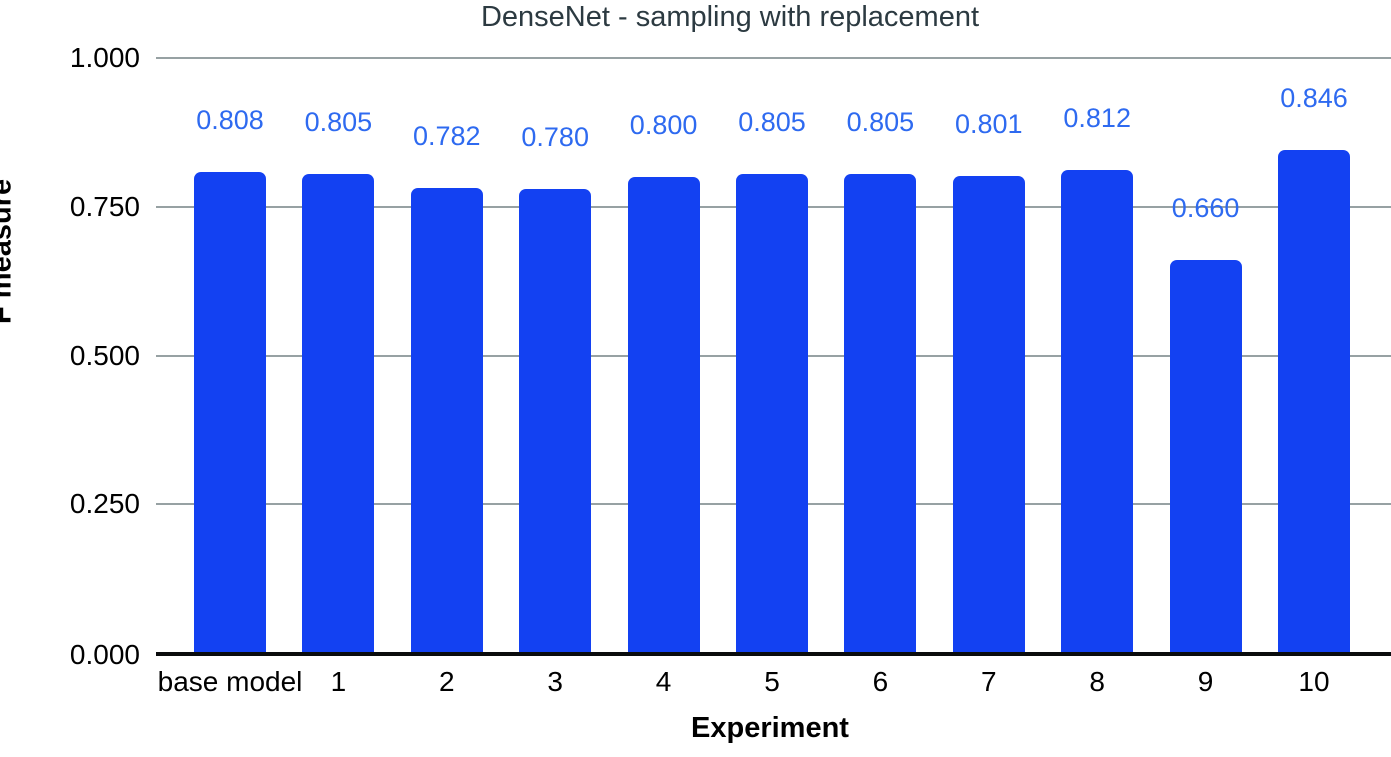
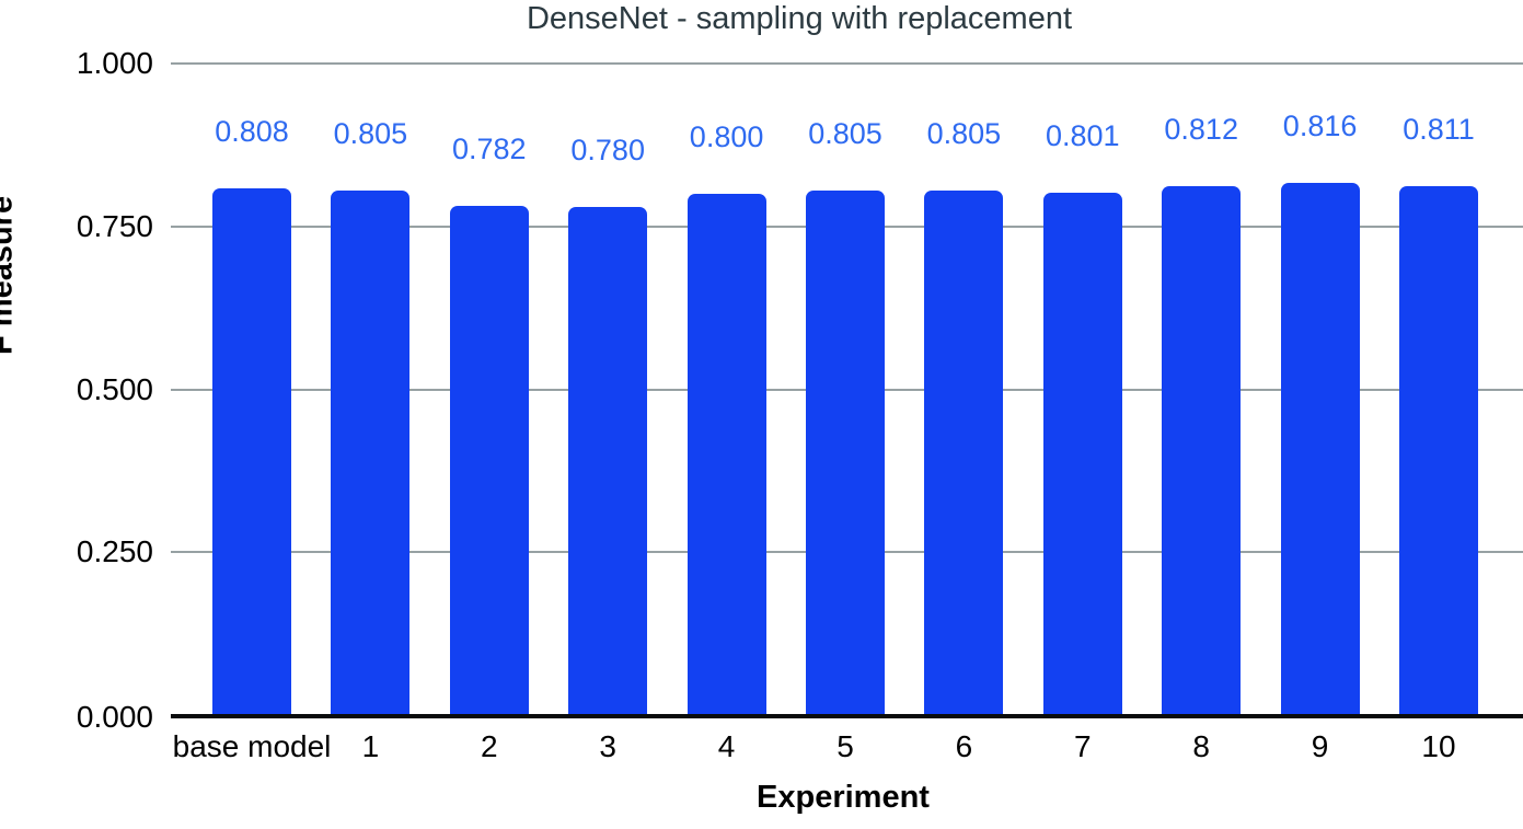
9: 0.660 -> 0.816
10: 0.846 -> 0.811
